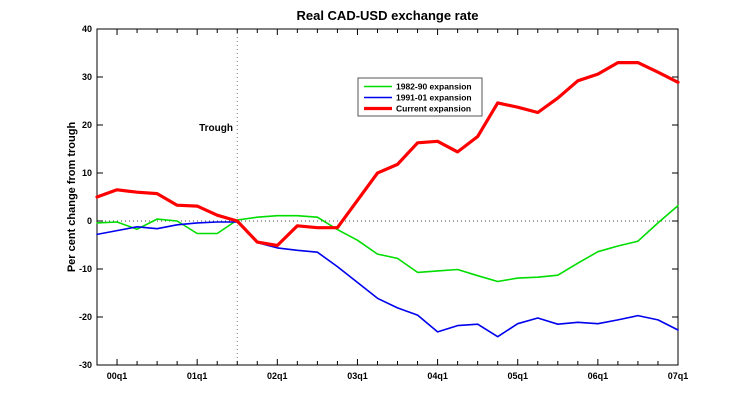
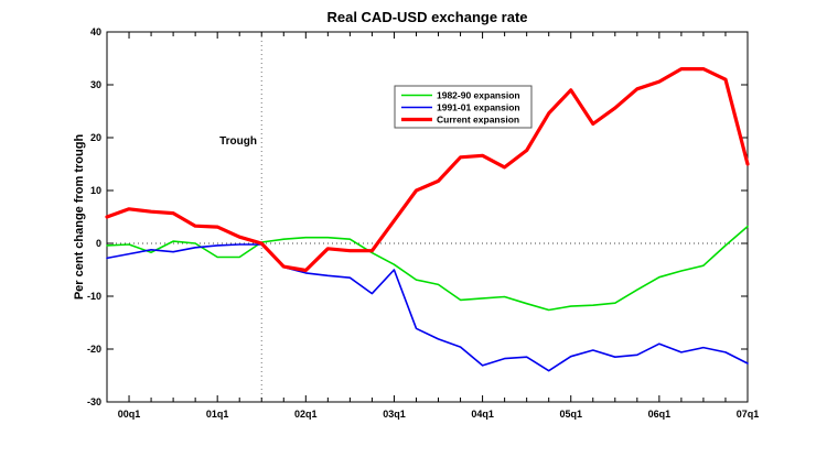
1991-01 expansion/03q1: -13 -> -5
Current expansion/05q1: 24 -> 29
1991-01 expansion/06q1: -21 -> -19
Current expansion/07q1: 29 -> 15
